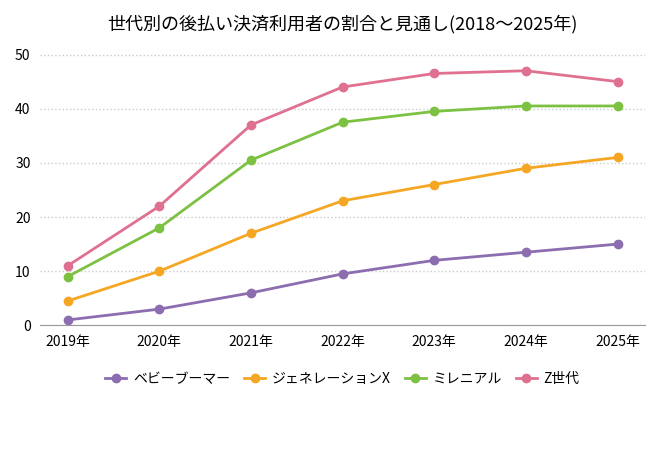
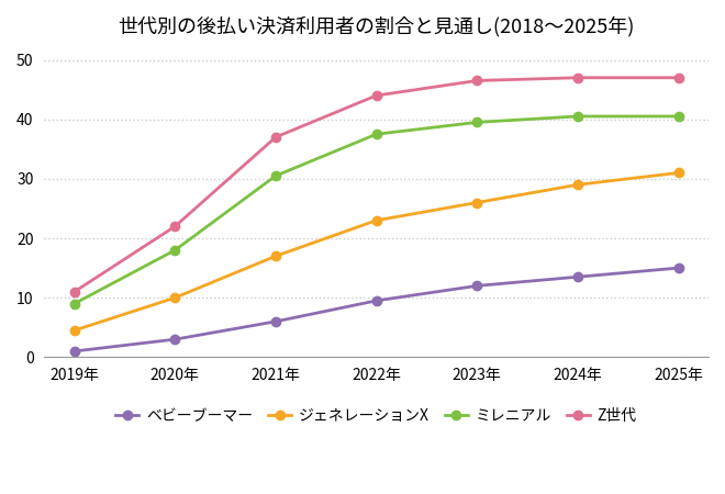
Z世代/2025年: 45.0 -> 47.0
